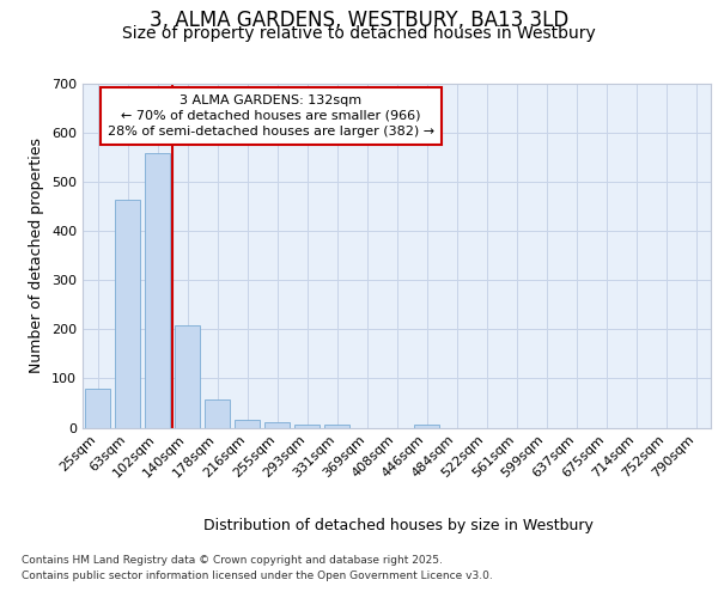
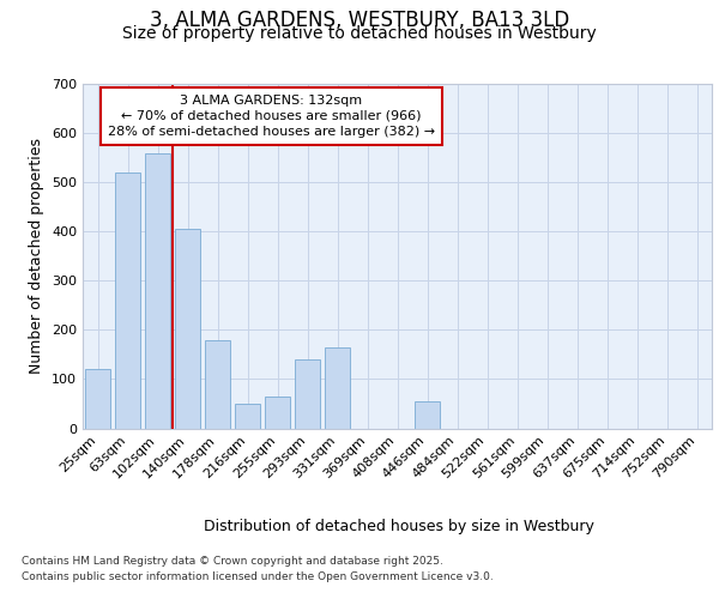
25sqm: 80 -> 120
63sqm: 465 -> 520
140sqm: 207 -> 405
178sqm: 57 -> 180
216sqm: 15 -> 50
255sqm: 10 -> 65
293sqm: 7 -> 140
331sqm: 7 -> 165
446sqm: 7 -> 55
